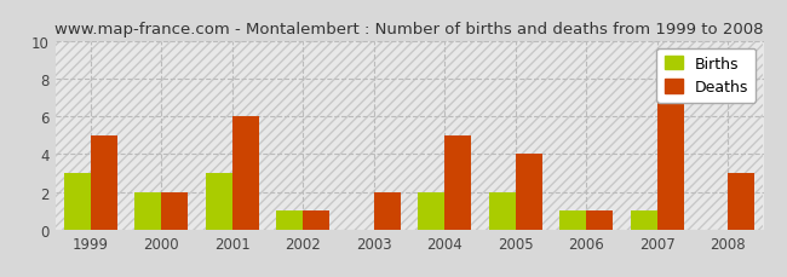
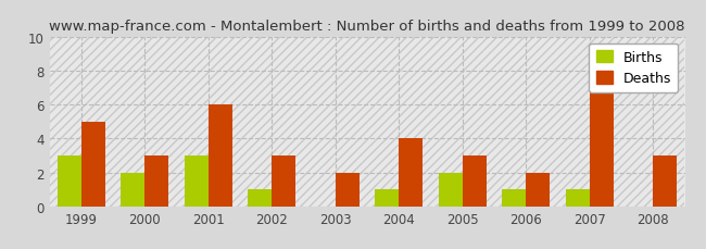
Deaths/2000: 2 -> 3
Deaths/2002: 1 -> 3
Births/2004: 2 -> 1
Deaths/2004: 5 -> 4
Deaths/2005: 4 -> 3
Deaths/2006: 1 -> 2
